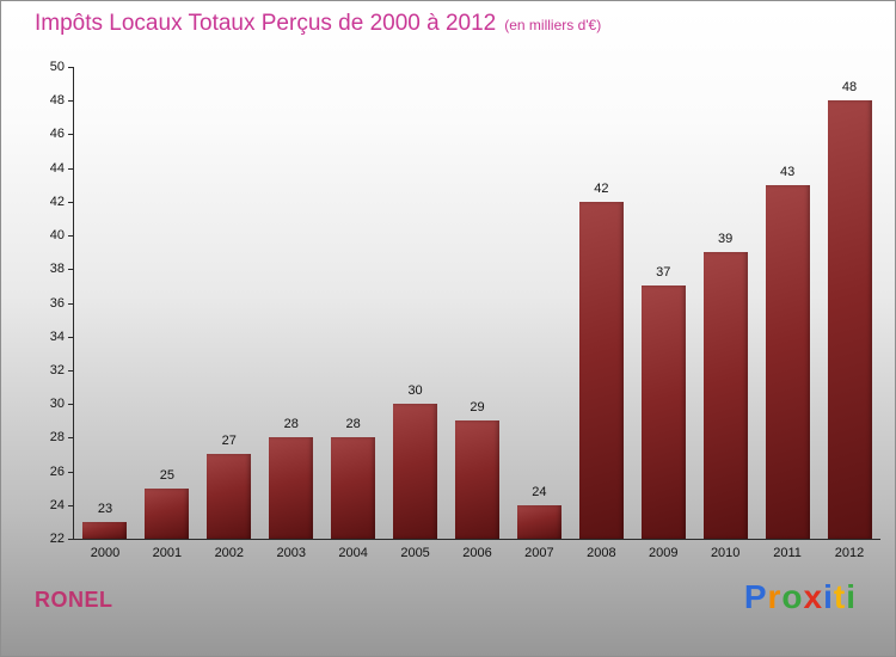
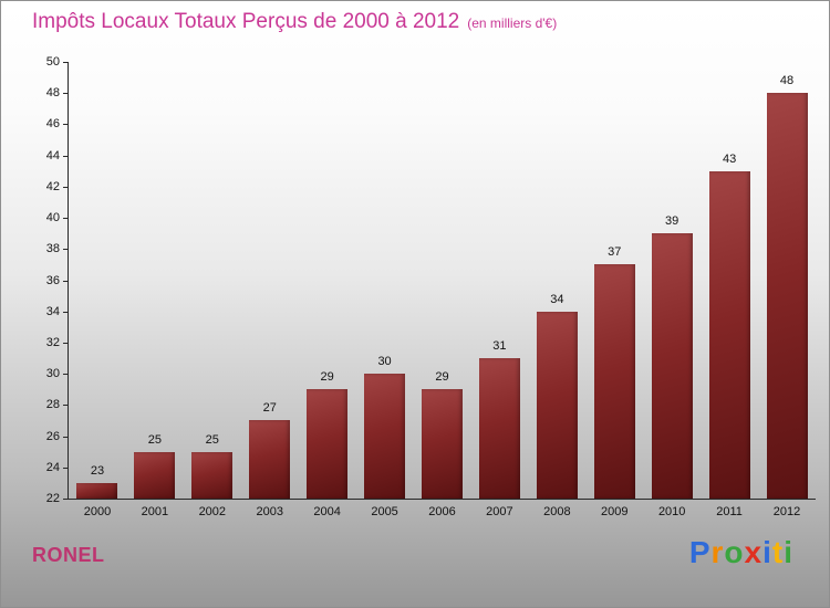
2002: 27 -> 25
2003: 28 -> 27
2004: 28 -> 29
2007: 24 -> 31
2008: 42 -> 34
